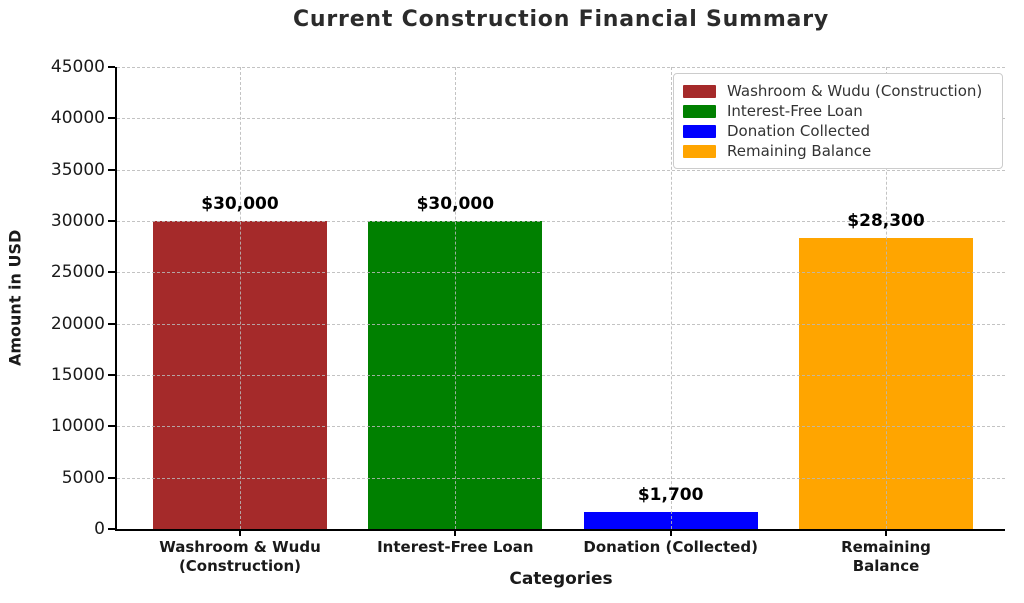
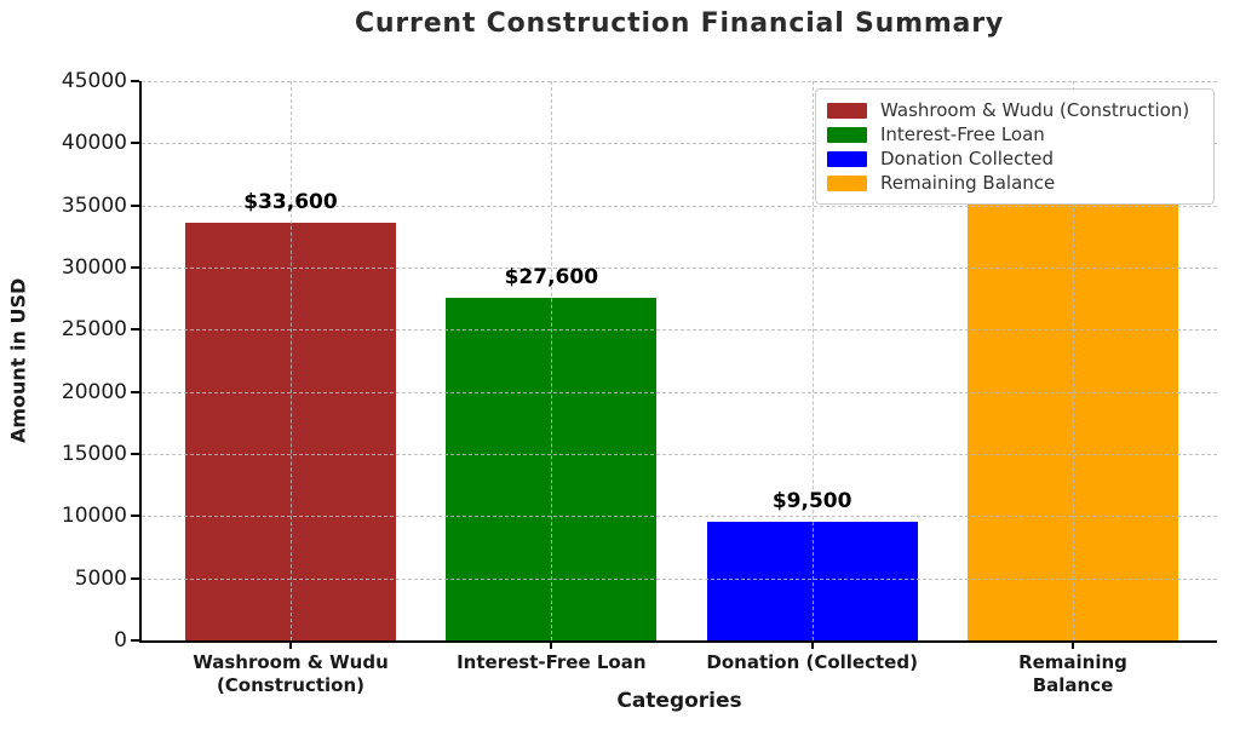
Washroom & Wudu (Construction): $30,000 -> $33,600
Interest-Free Loan: $30,000 -> $27,600
Donation (Collected): $1,700 -> $9,500
Remaining Balance: $28,300 -> $35,900
